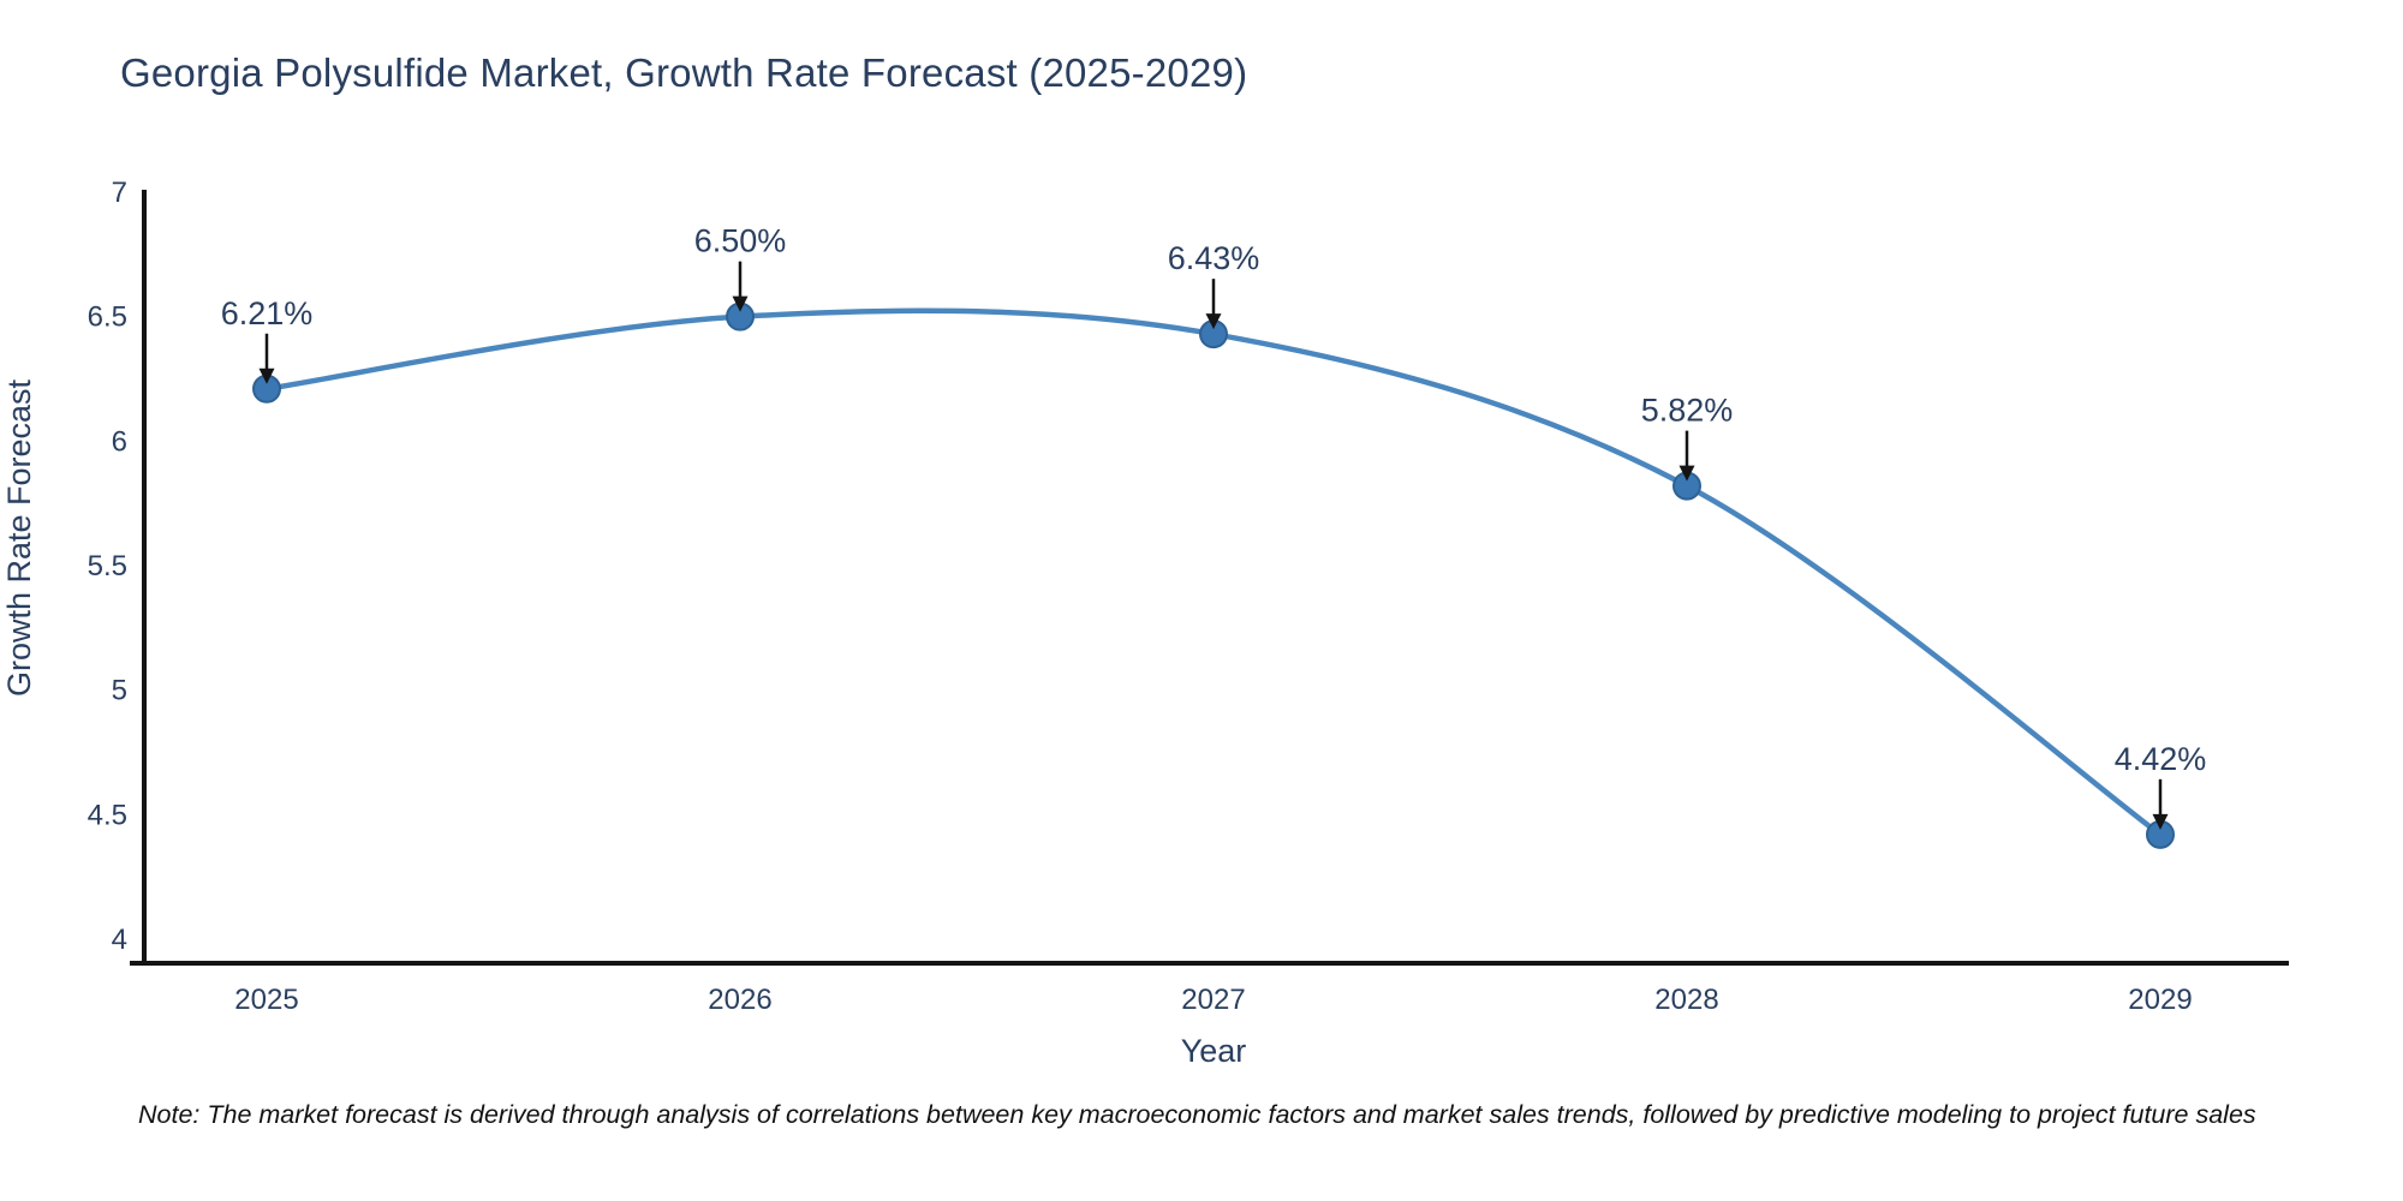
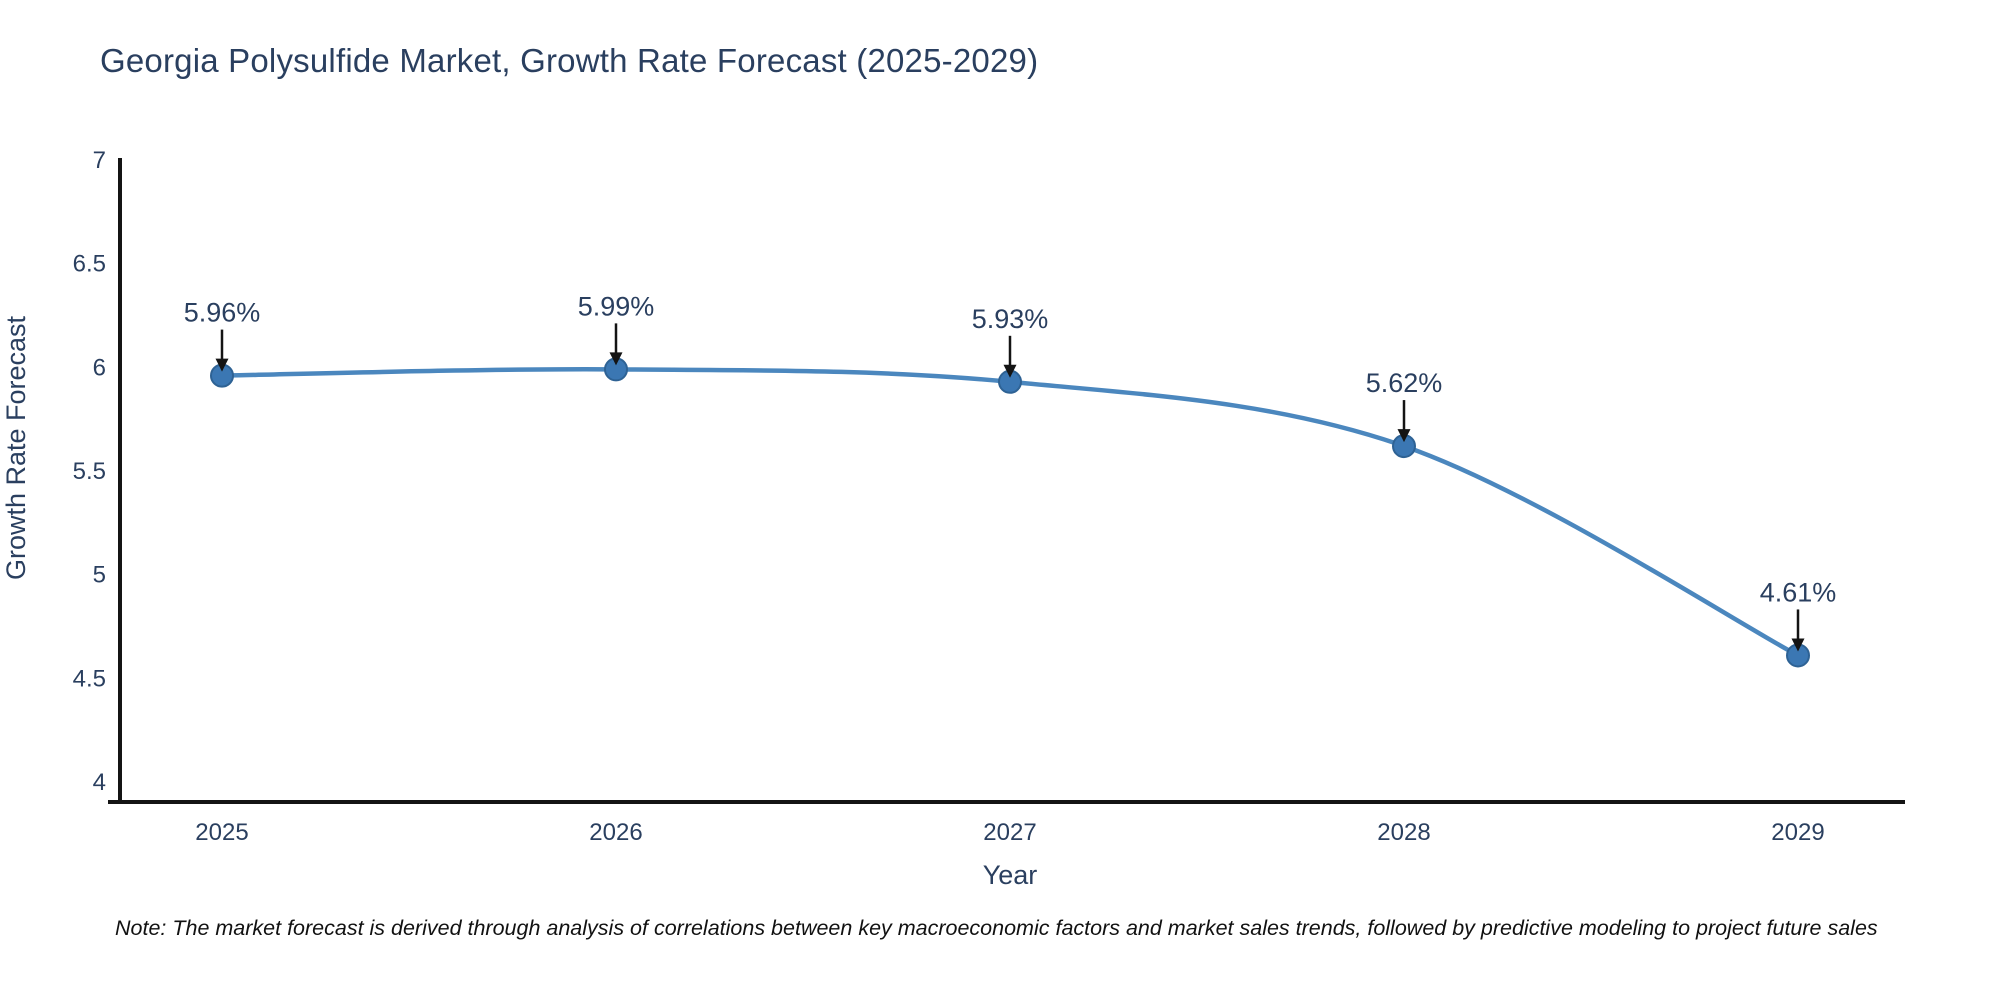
2025: 6.21% -> 5.96%
2026: 6.50% -> 5.99%
2027: 6.43% -> 5.93%
2028: 5.82% -> 5.62%
2029: 4.42% -> 4.61%
